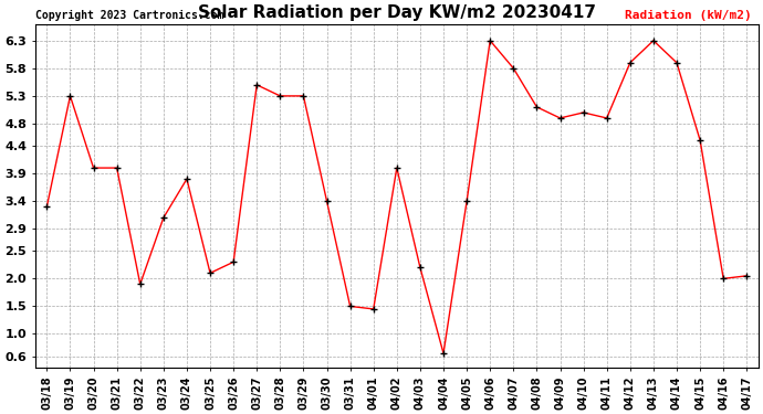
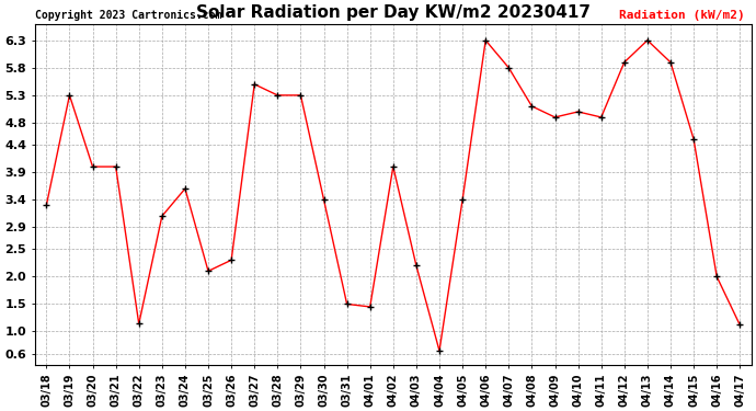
03/22: 1.90 -> 1.14
03/24: 3.80 -> 3.60
04/17: 2.05 -> 1.12
